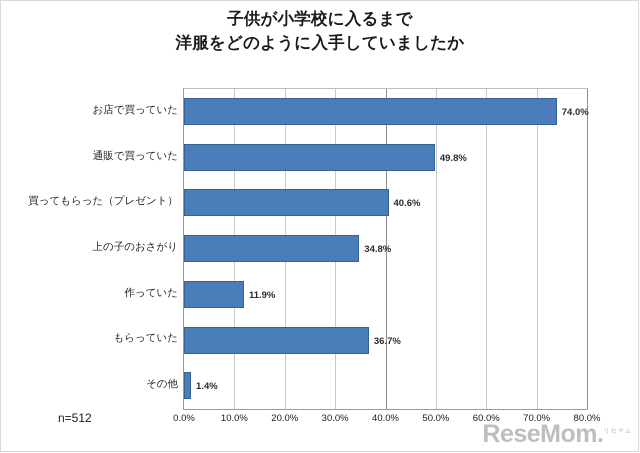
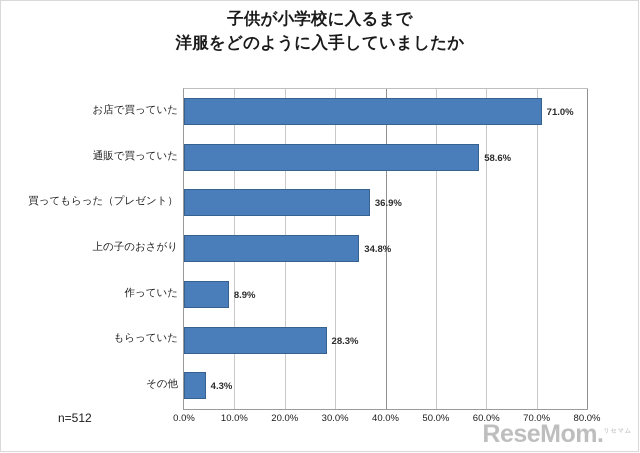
お店で買っていた: 74.0% -> 71.0%
通販で買っていた: 49.8% -> 58.6%
買ってもらった（プレゼント）: 40.6% -> 36.9%
作っていた: 11.9% -> 8.9%
もらっていた: 36.7% -> 28.3%
その他: 1.4% -> 4.3%
